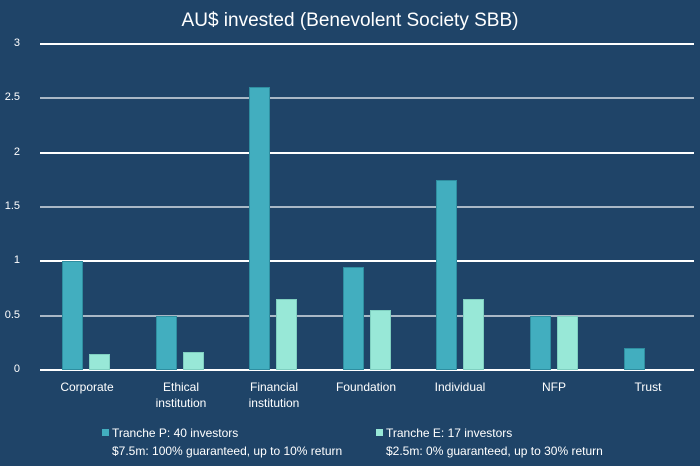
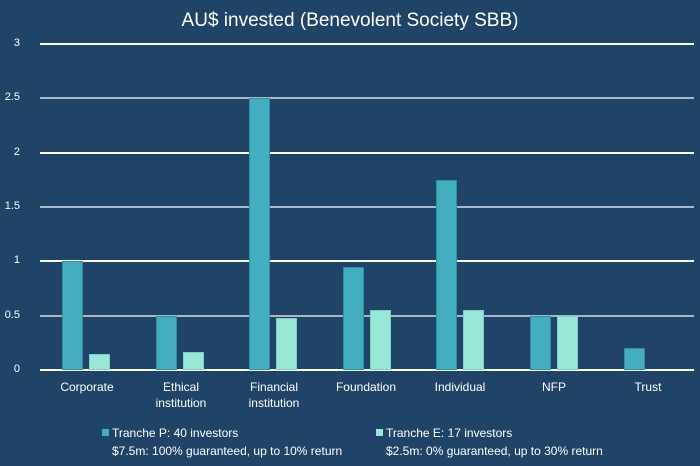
Tranche P: 40 investors/Financial institution: 2.60 -> 2.50
Tranche E: 17 investors/Financial institution: 0.65 -> 0.48
Tranche E: 17 investors/Individual: 0.65 -> 0.55
